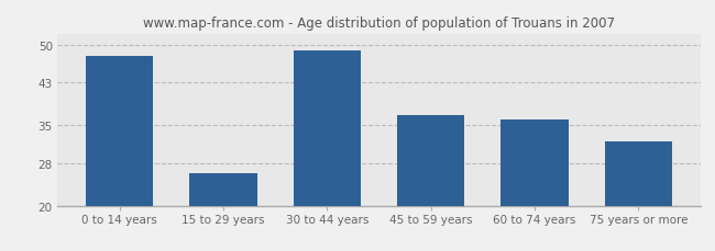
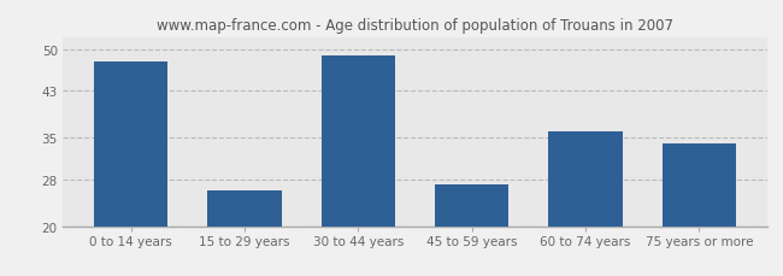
45 to 59 years: 37 -> 27
75 years or more: 32 -> 34
